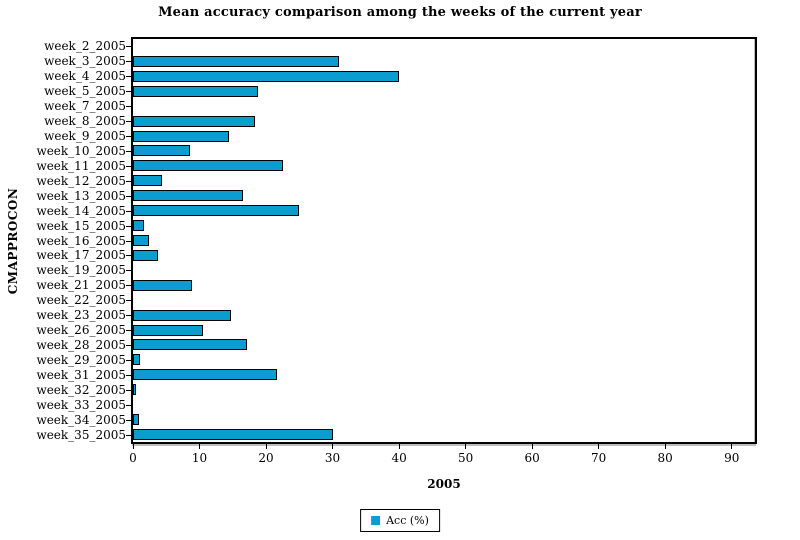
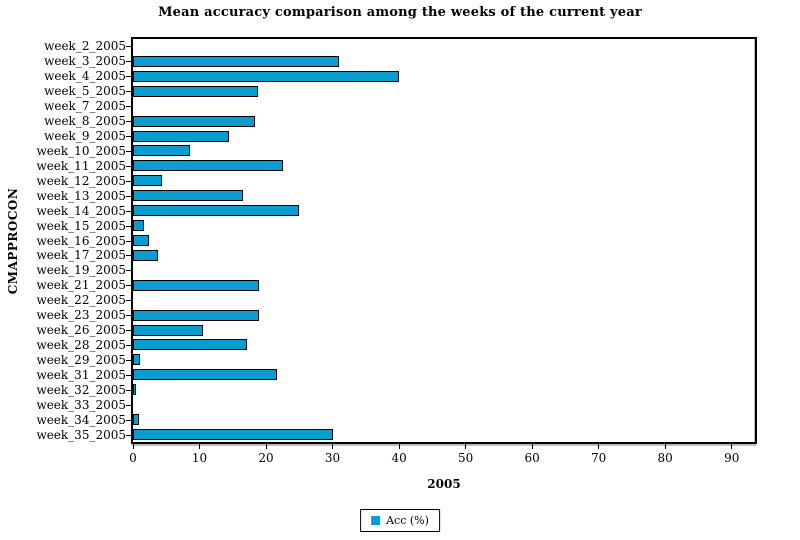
week_21_2005: 9 -> 19
week_23_2005: 15 -> 19
